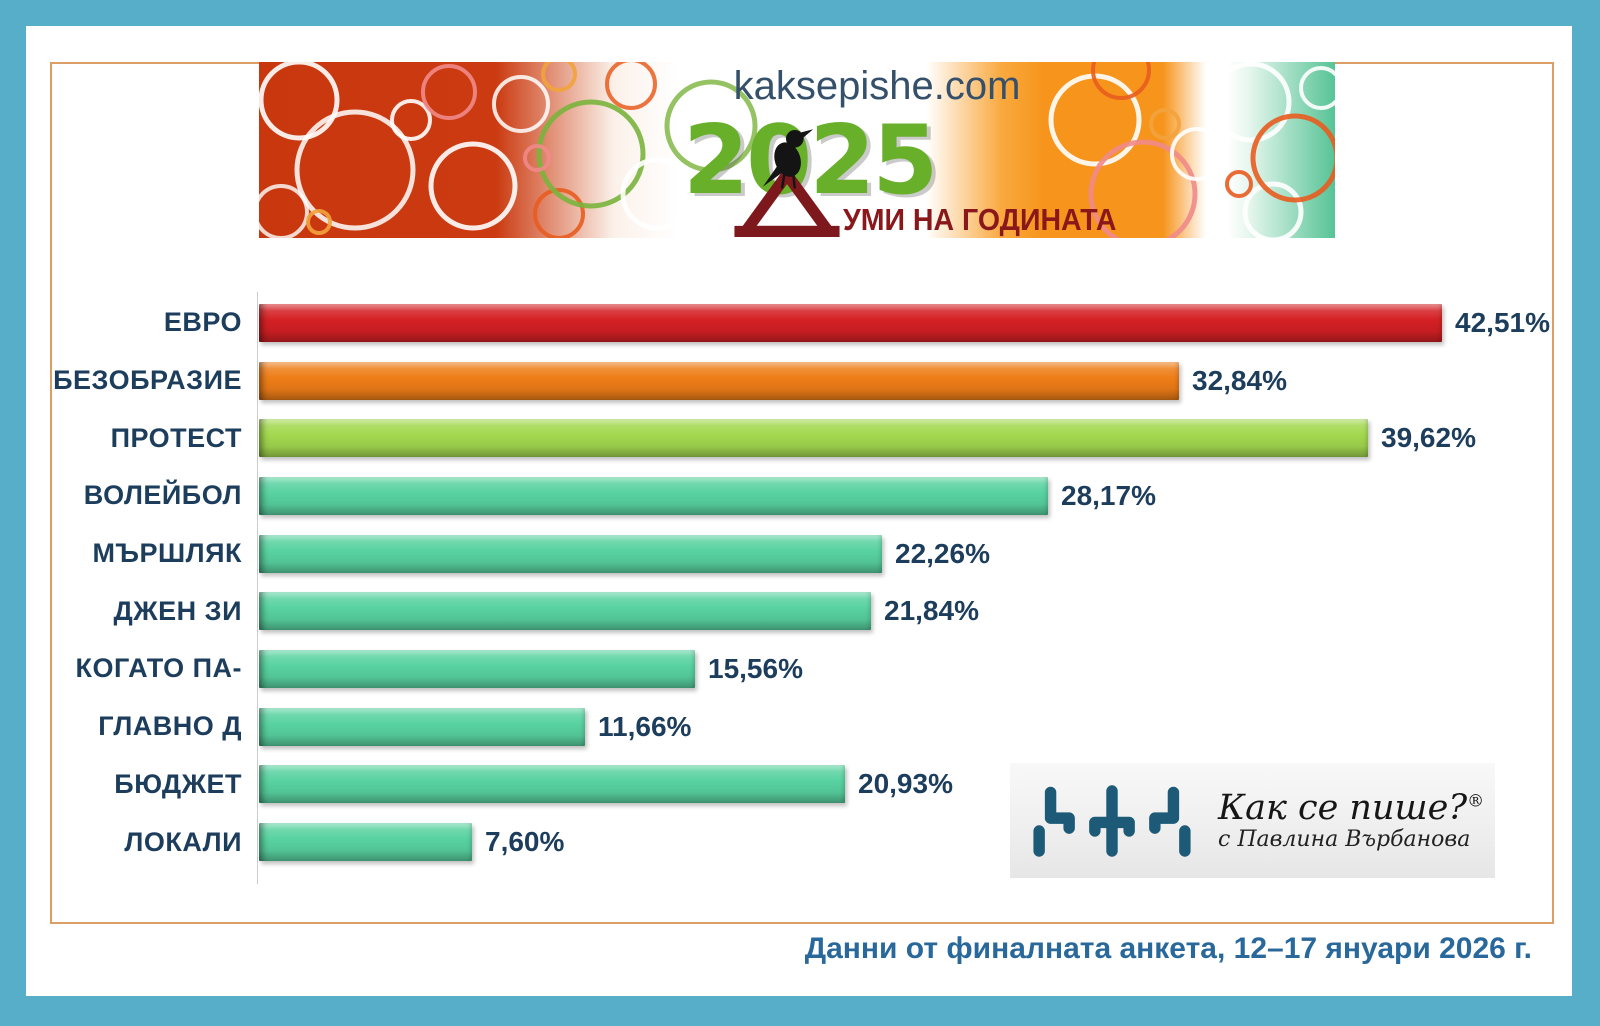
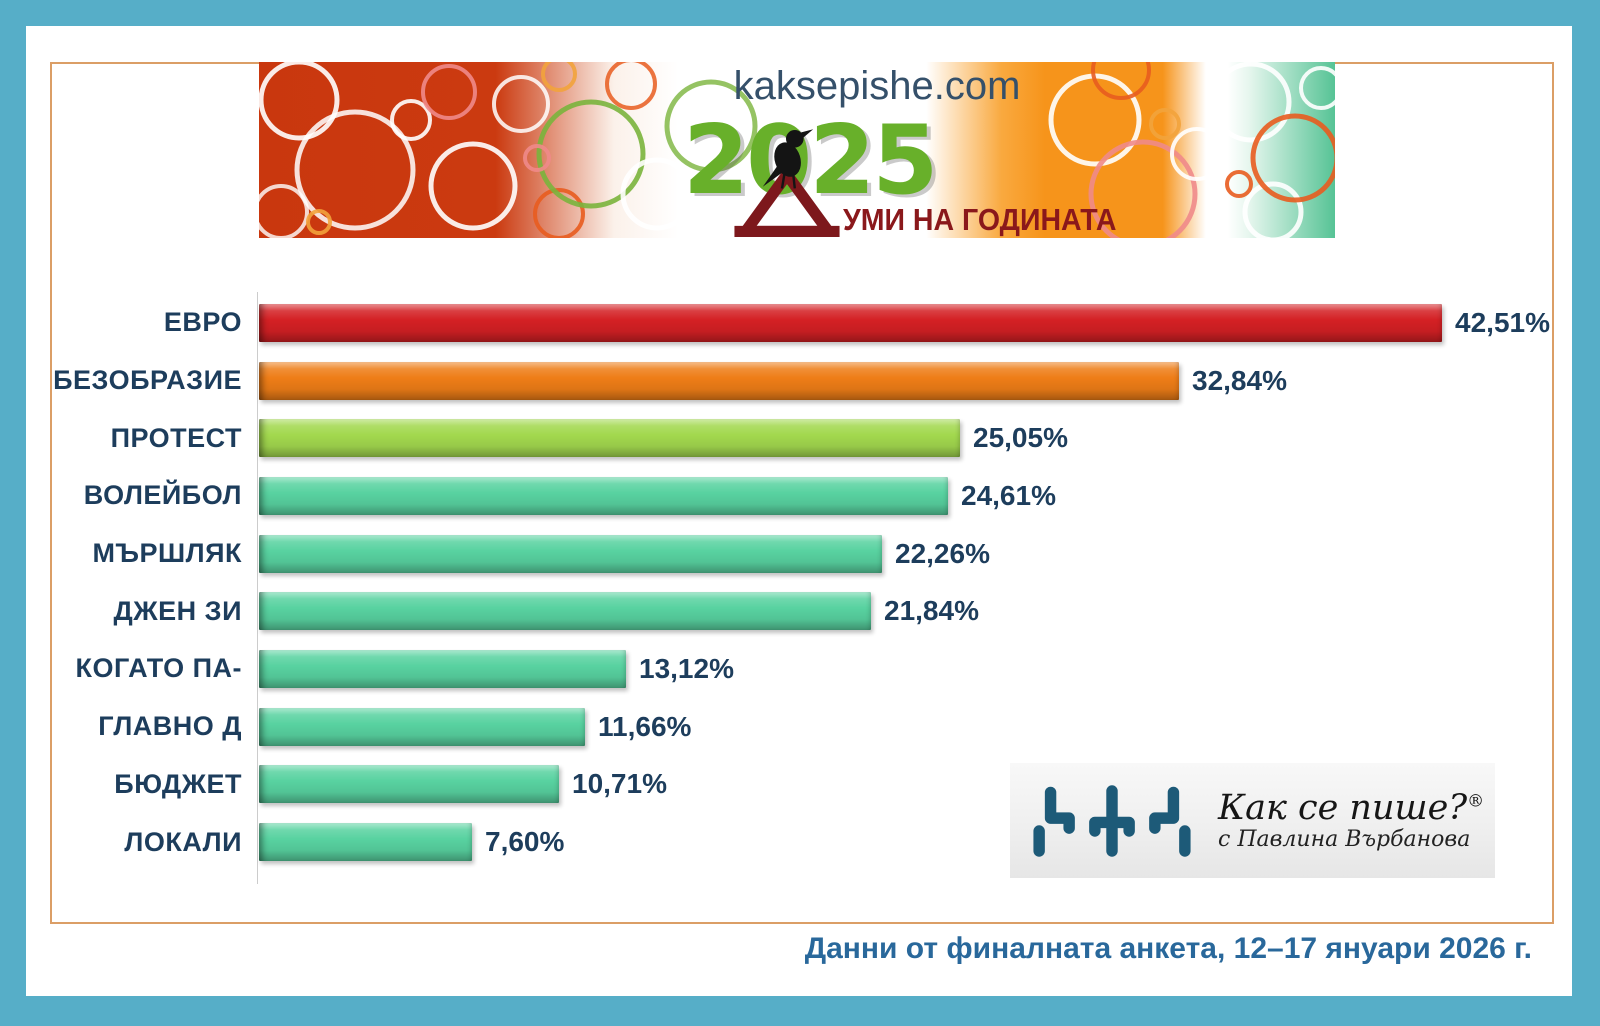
ПРОТЕСТ: 39,62% -> 25,05%
ВОЛЕЙБОЛ: 28,17% -> 24,61%
КОГАТО ПА-: 15,56% -> 13,12%
БЮДЖЕТ: 20,93% -> 10,71%
